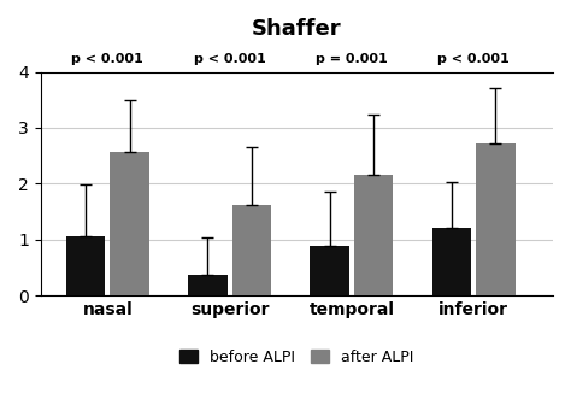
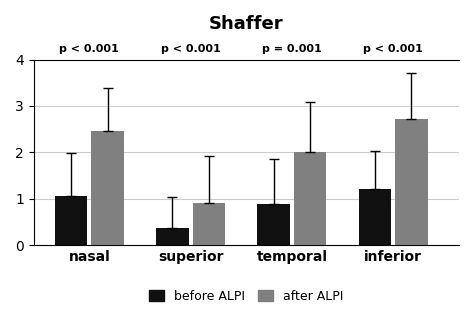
after ALPI/nasal: 2.57 -> 2.45
after ALPI/superior: 1.63 -> 0.90
after ALPI/temporal: 2.15 -> 2.00
